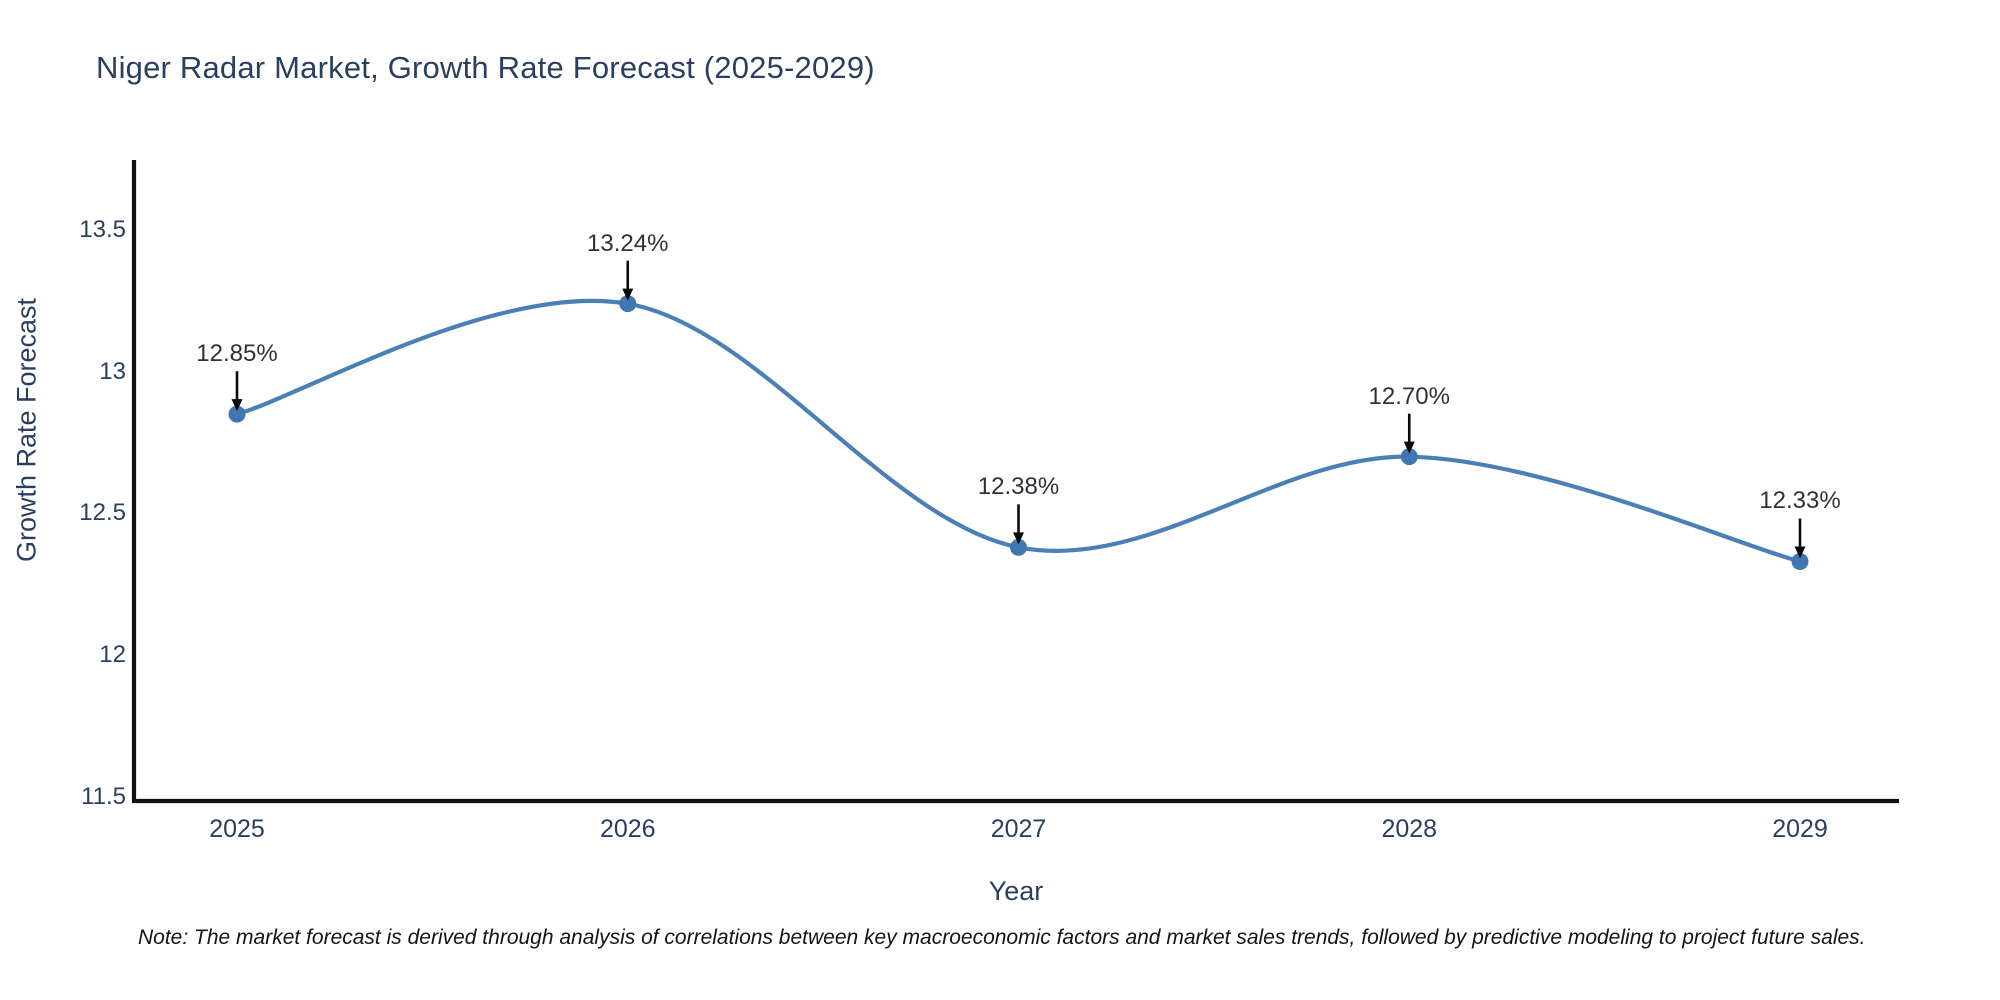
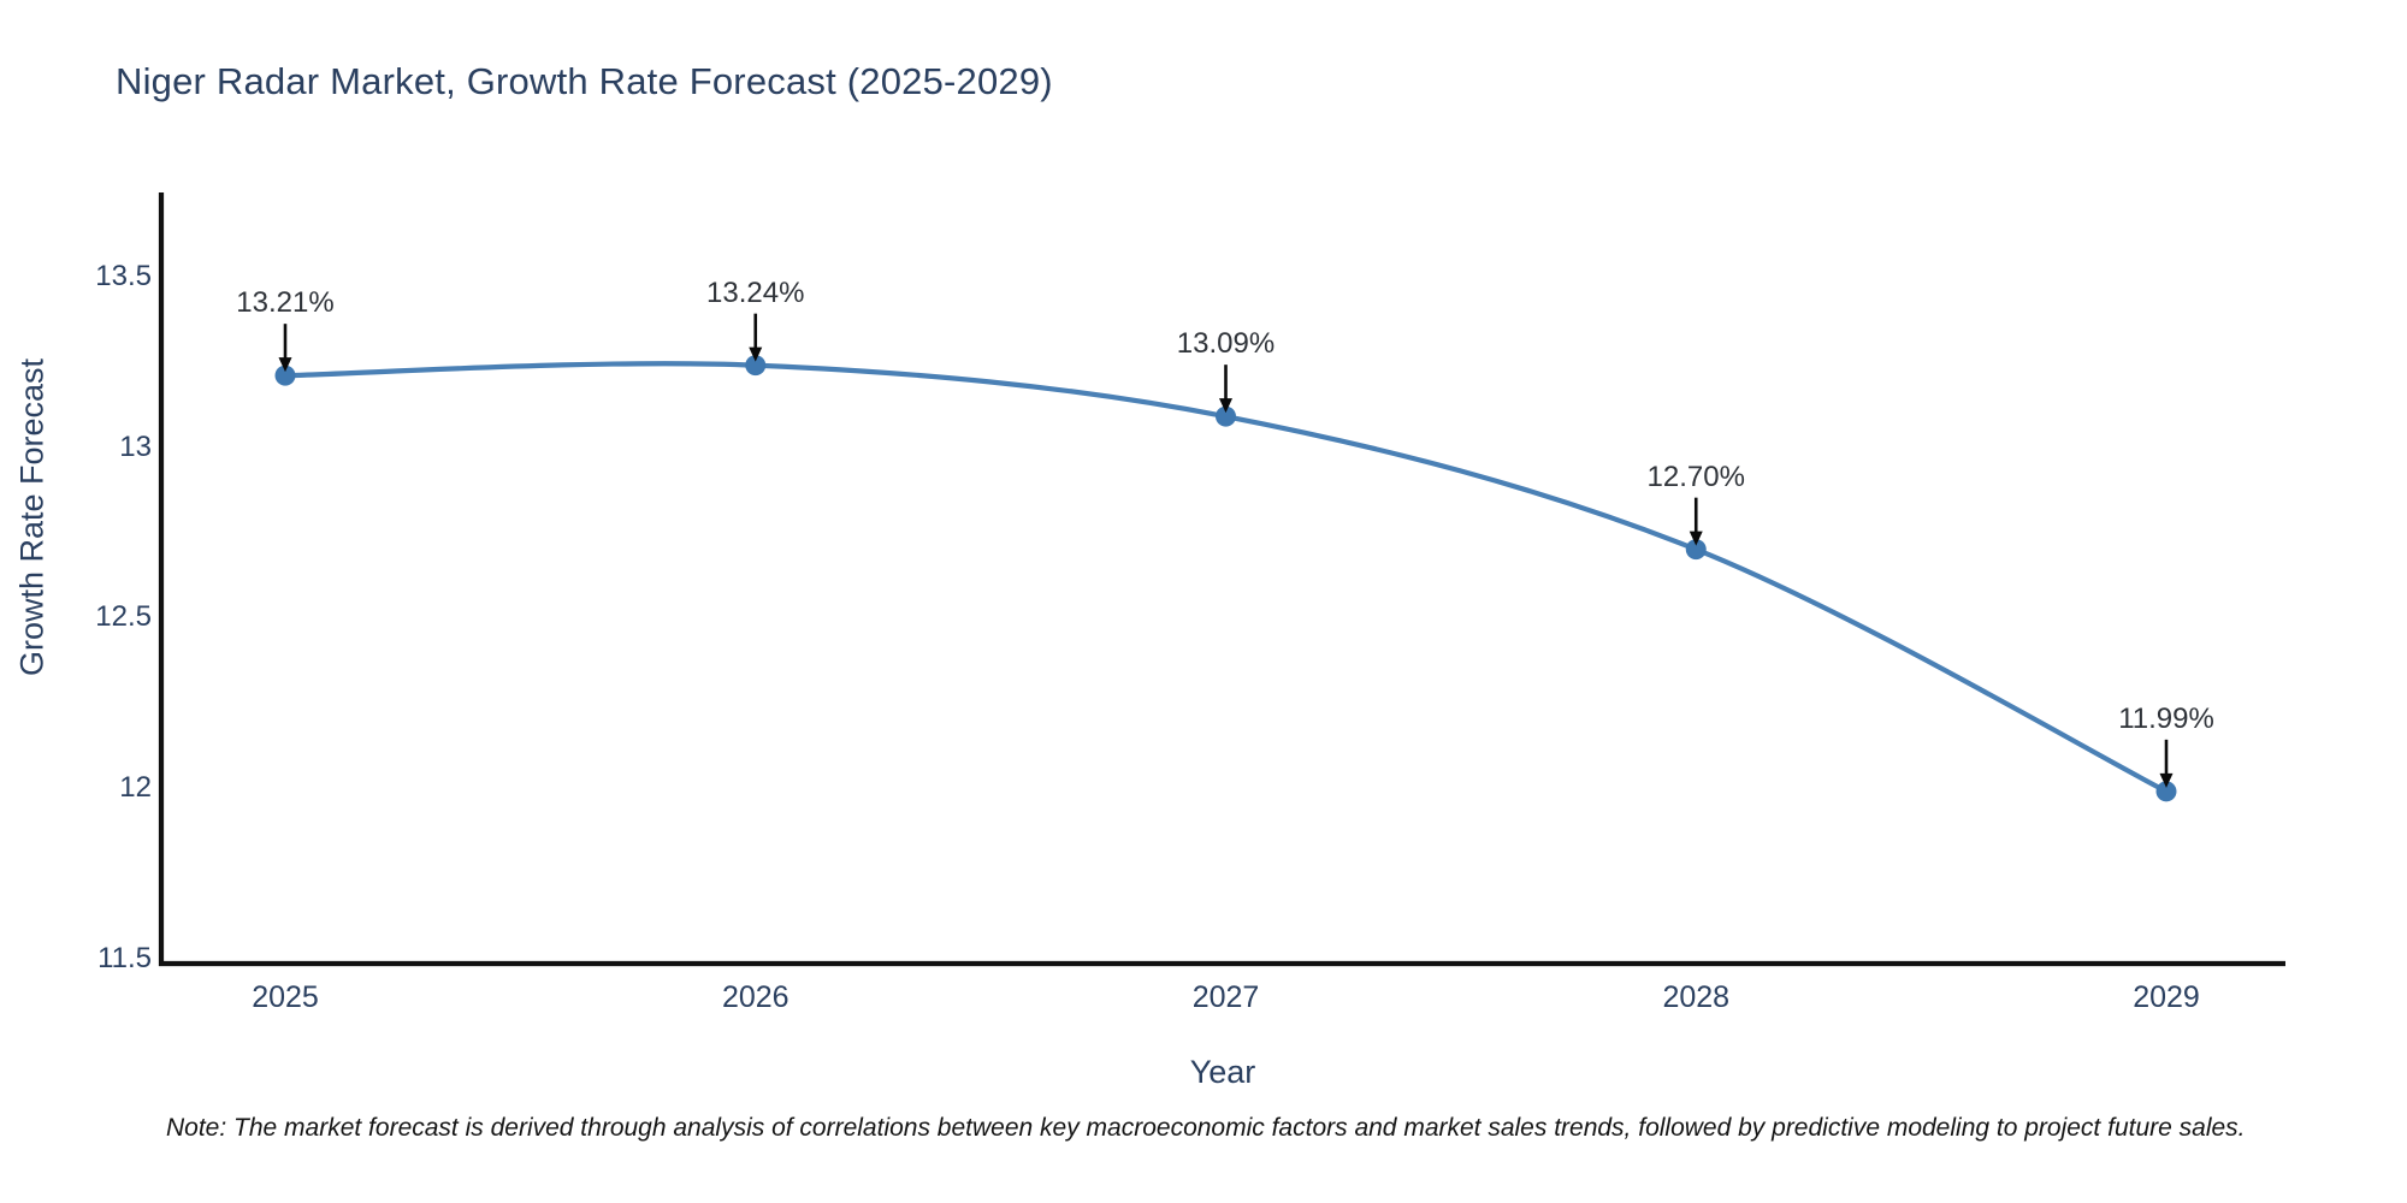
2025: 12.85% -> 13.21%
2027: 12.38% -> 13.09%
2029: 12.33% -> 11.99%
